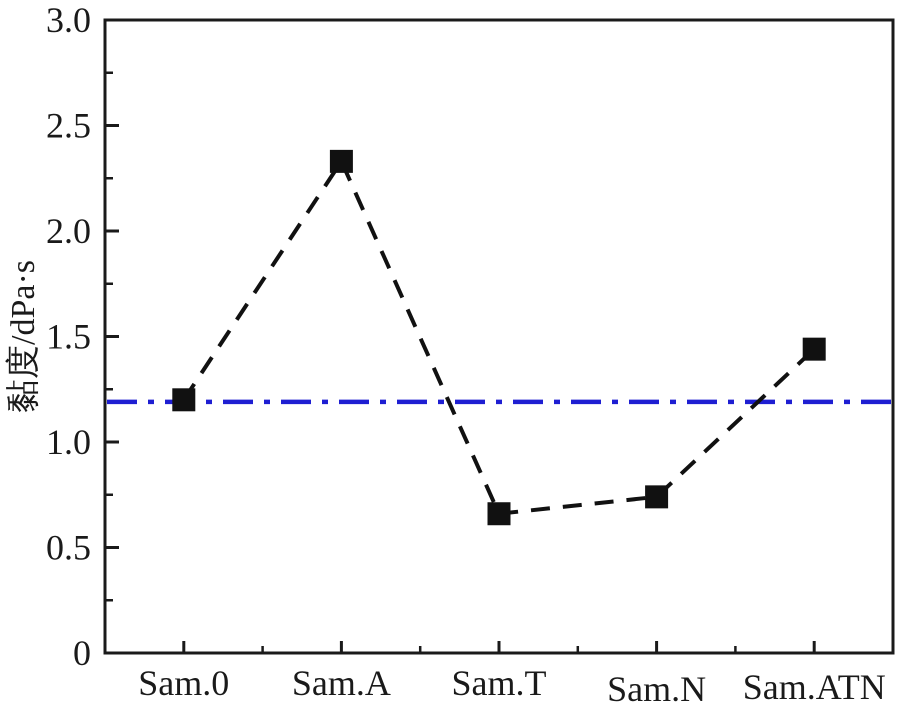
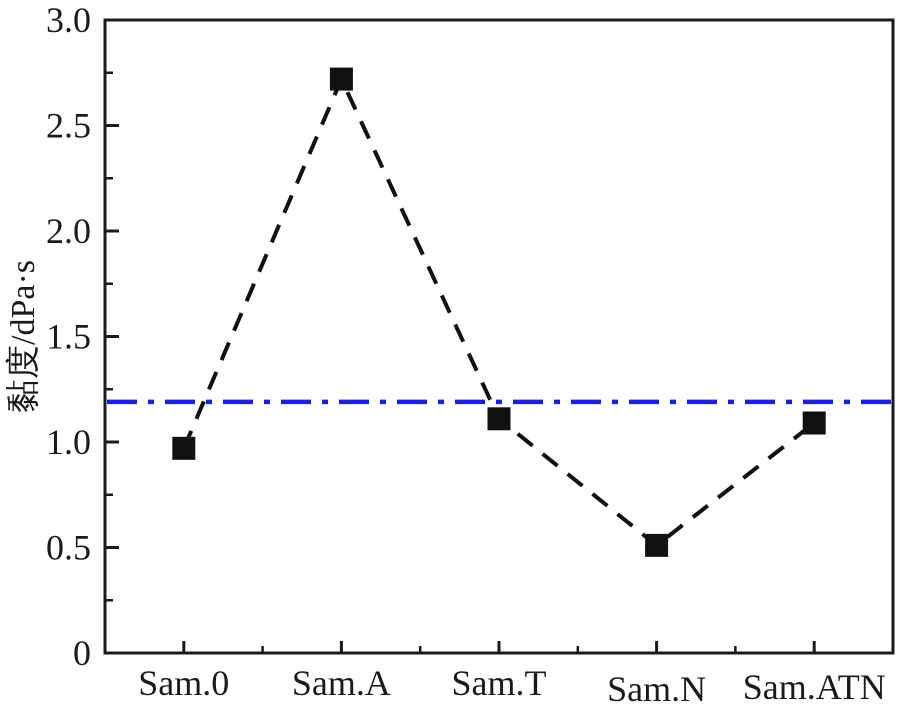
Sam.0: 1.20 -> 0.97
Sam.A: 2.33 -> 2.72
Sam.T: 0.66 -> 1.11
Sam.N: 0.74 -> 0.51
Sam.ATN: 1.44 -> 1.09
